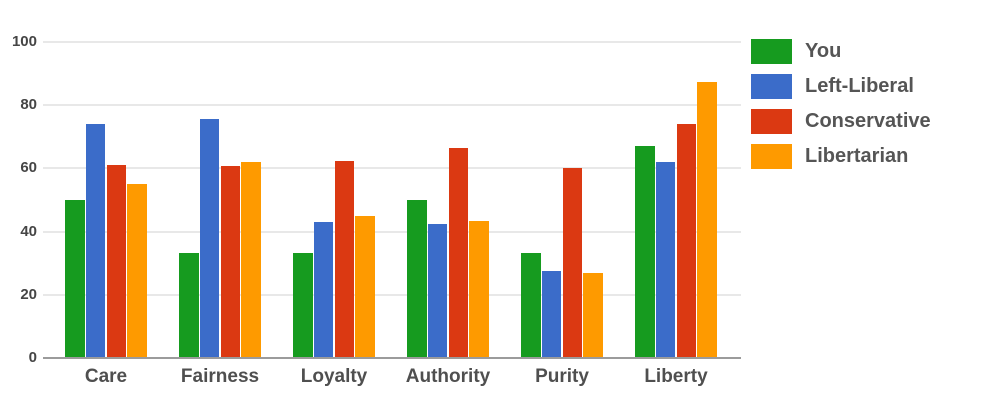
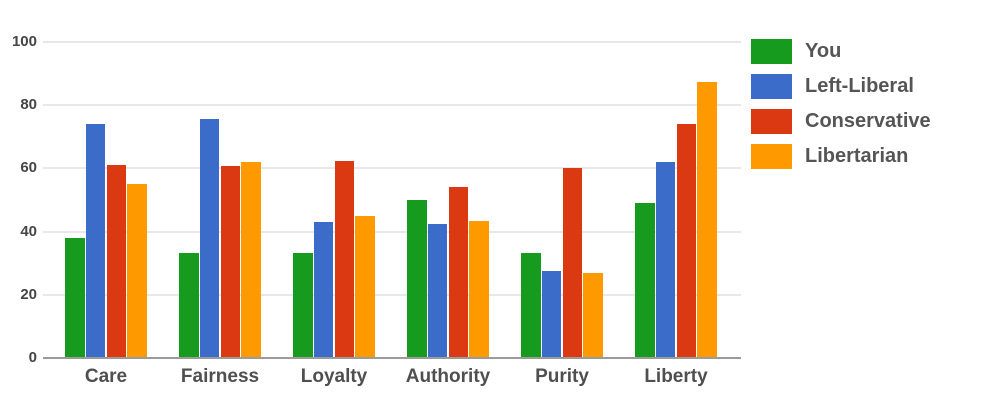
You/Care: 50 -> 38
Conservative/Authority: 66 -> 54
You/Liberty: 67 -> 49
